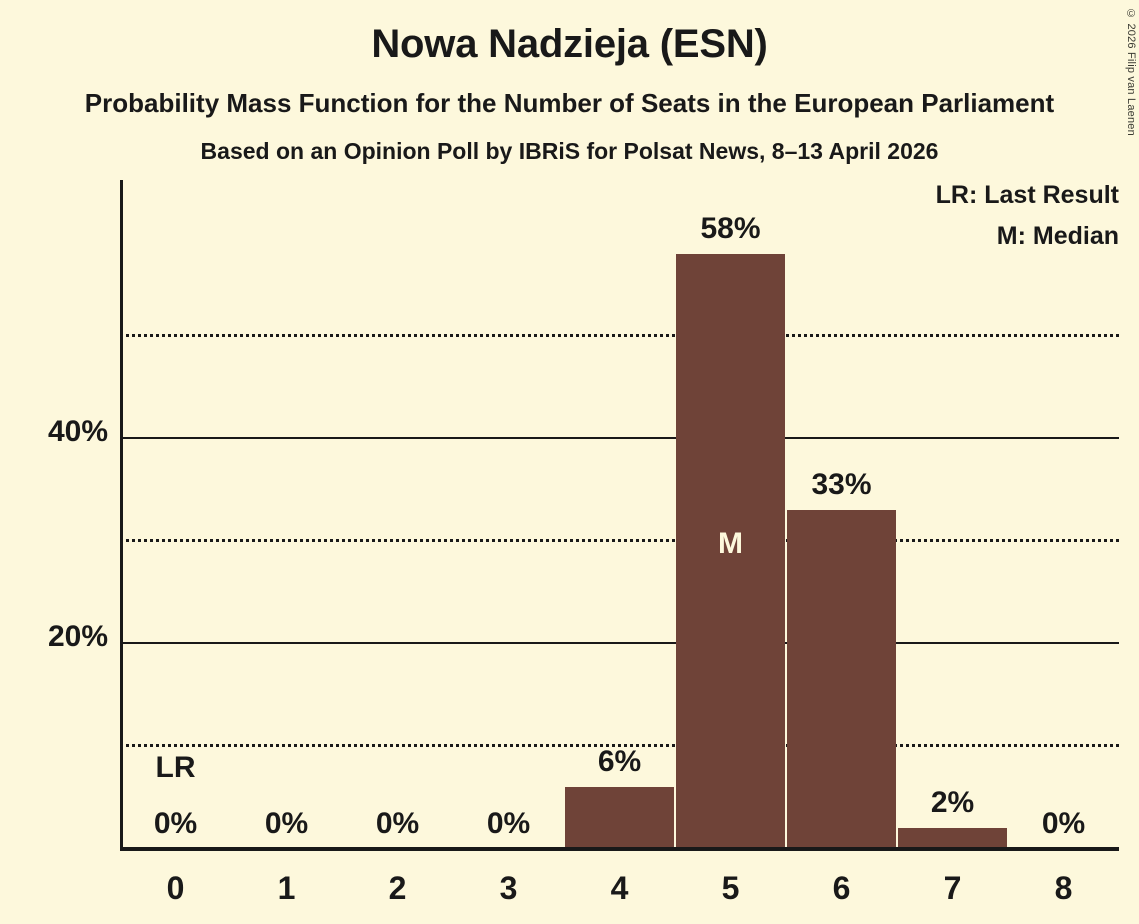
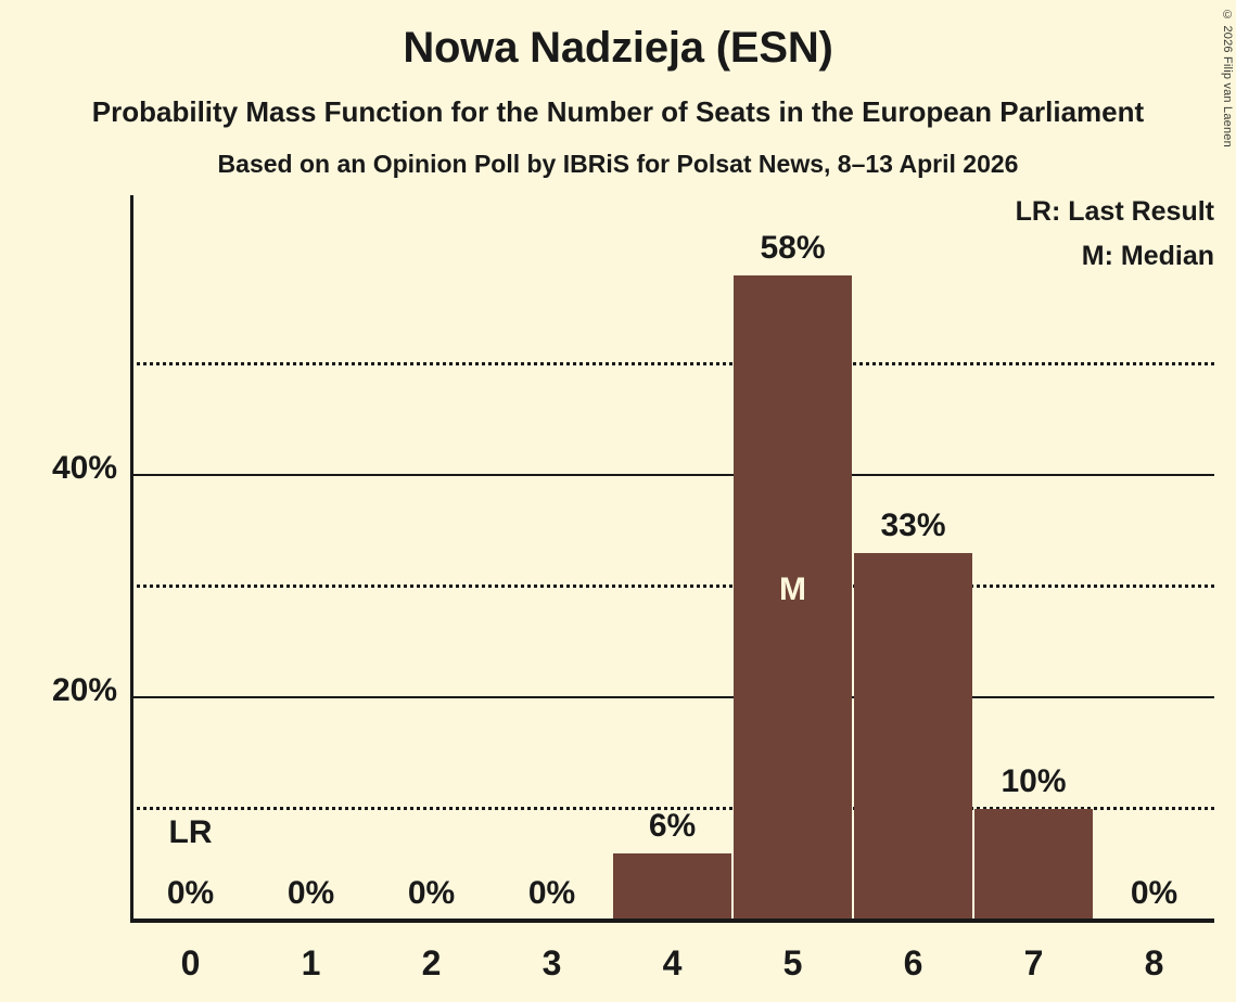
7: 2% -> 10%
